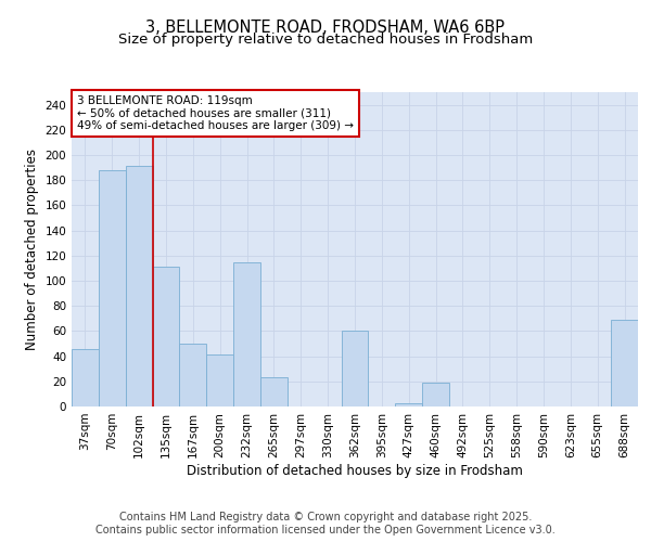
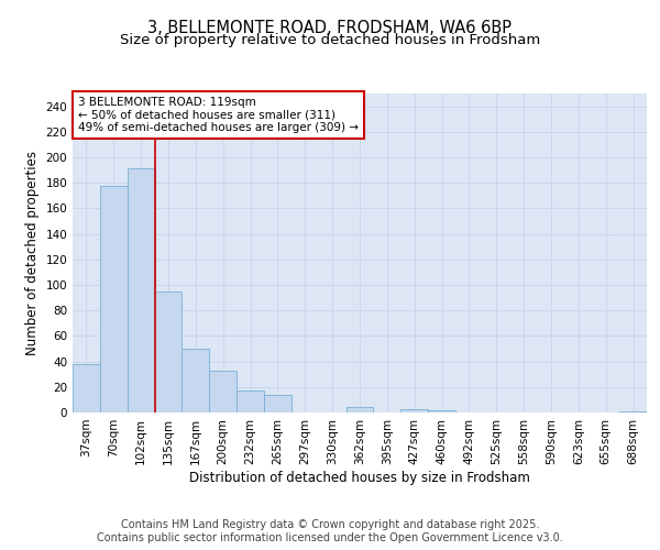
37sqm: 46 -> 38
70sqm: 188 -> 178
135sqm: 111 -> 95
200sqm: 41 -> 33
232sqm: 115 -> 17
265sqm: 23 -> 14
362sqm: 60 -> 4
460sqm: 19 -> 2
688sqm: 69 -> 1
